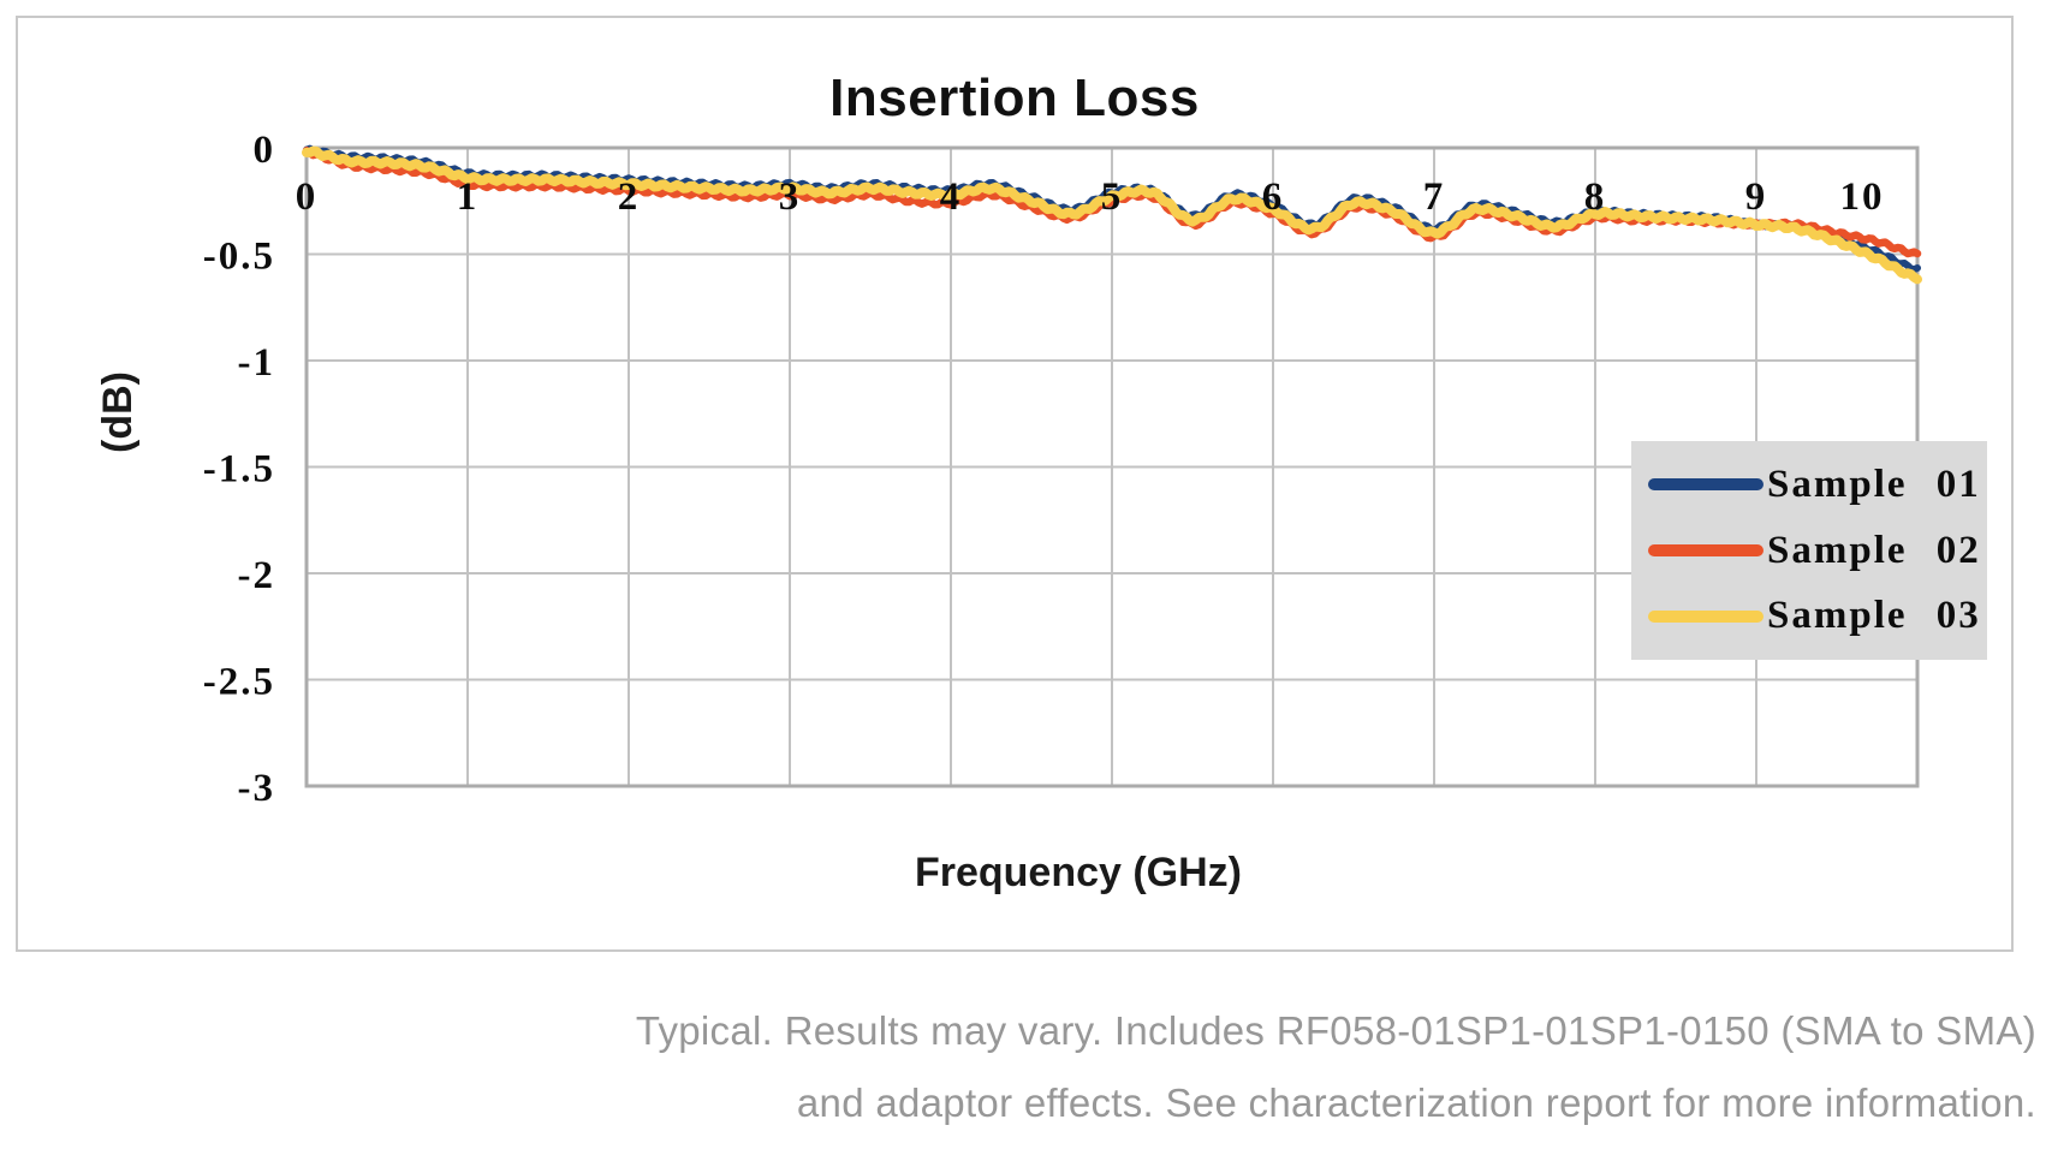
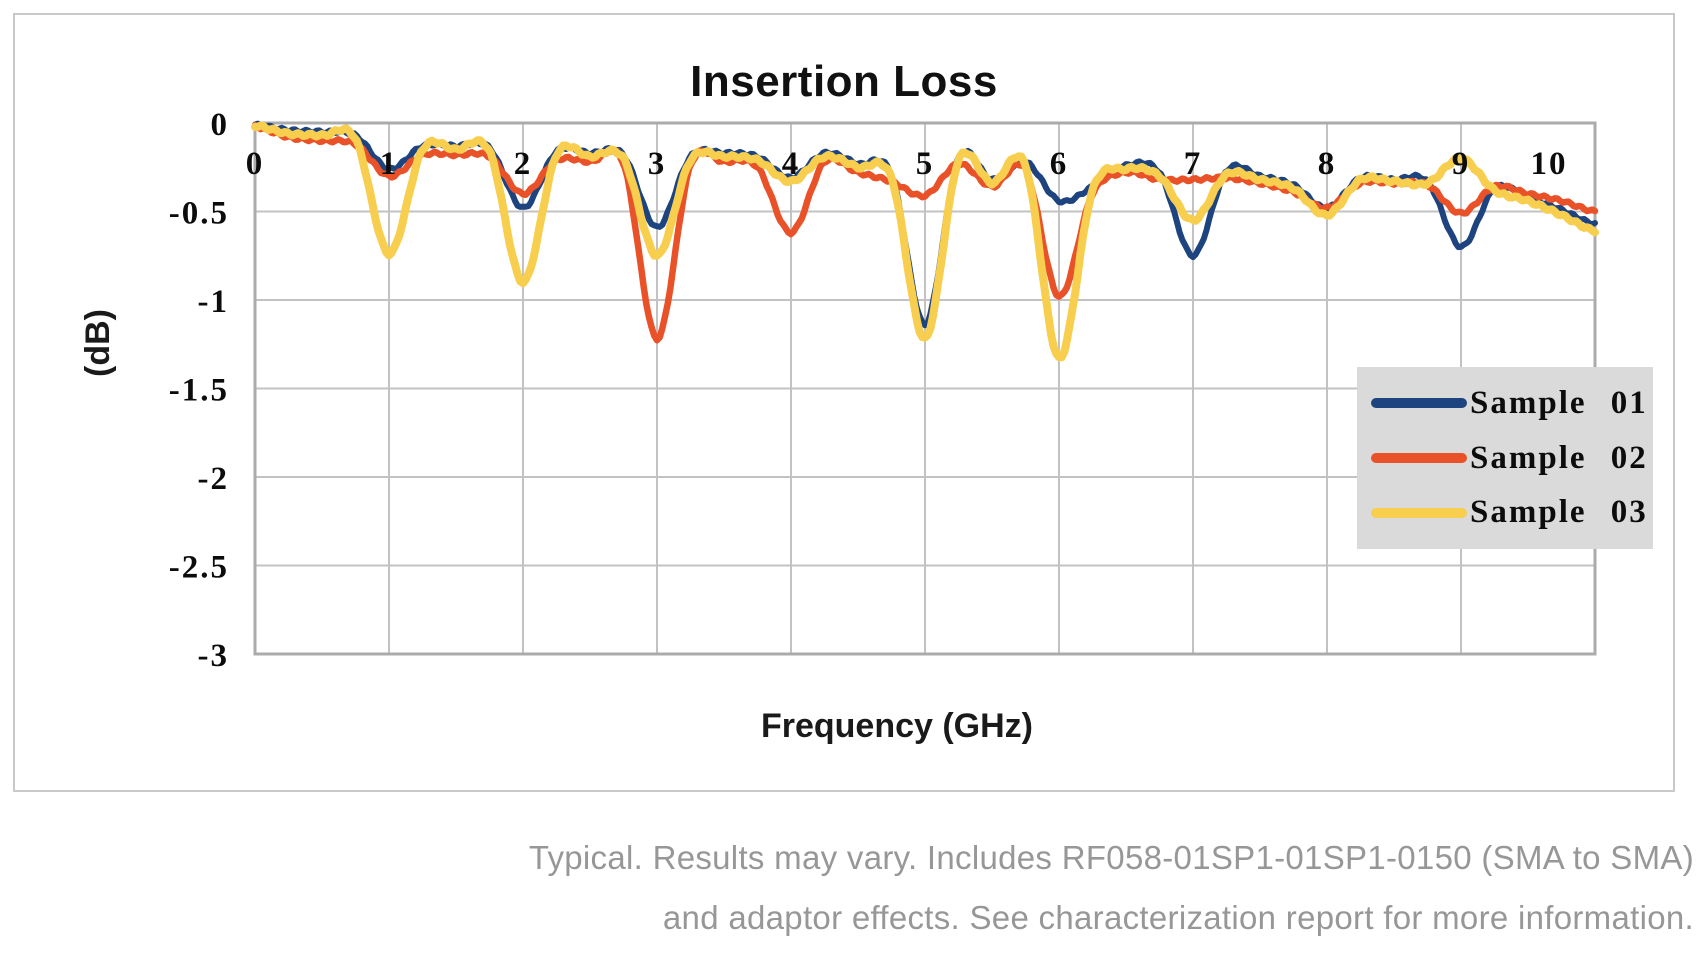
Sample 01/1: -0.12 -> -0.26
Sample 02/1: -0.17 -> -0.30
Sample 03/1: -0.14 -> -0.74
Sample 01/2: -0.15 -> -0.48
Sample 02/2: -0.20 -> -0.40
Sample 03/2: -0.17 -> -0.90
Sample 01/3: -0.17 -> -0.59
Sample 02/3: -0.22 -> -1.22
Sample 03/3: -0.19 -> -0.75
Sample 01/4: -0.20 -> -0.31
Sample 02/4: -0.26 -> -0.62
Sample 03/4: -0.22 -> -0.33
Sample 01/5: -0.21 -> -1.14
Sample 02/5: -0.25 -> -0.41
Sample 03/5: -0.23 -> -1.22
Sample 01/6: -0.27 -> -0.44
Sample 02/6: -0.31 -> -0.98
Sample 03/6: -0.29 -> -1.33
Sample 01/7: -0.38 -> -0.75
Sample 02/7: -0.42 -> -0.32
Sample 03/7: -0.40 -> -0.55
Sample 01/8: -0.30 -> -0.48
Sample 02/8: -0.33 -> -0.48
Sample 03/8: -0.31 -> -0.52
Sample 01/9: -0.36 -> -0.70
Sample 02/9: -0.36 -> -0.51
Sample 03/9: -0.36 -> -0.20
